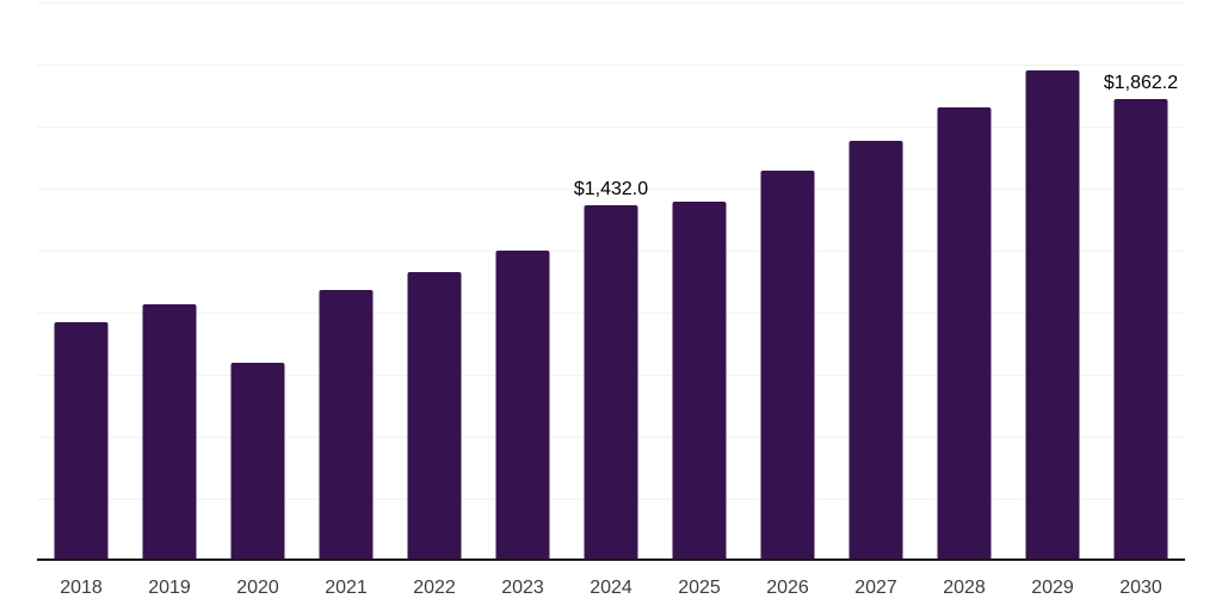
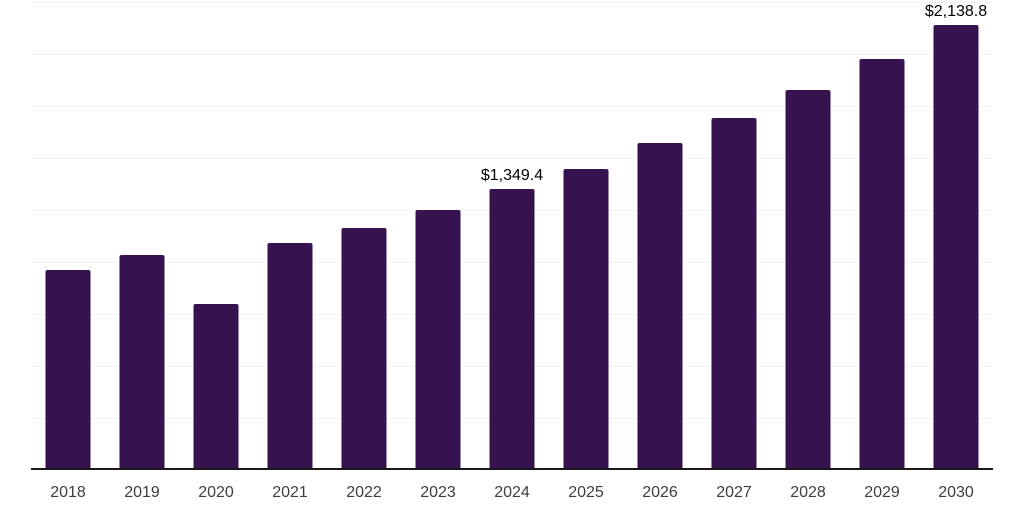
2024: $1,432.0 -> $1,349.4
2030: $1,862.2 -> $2,138.8
